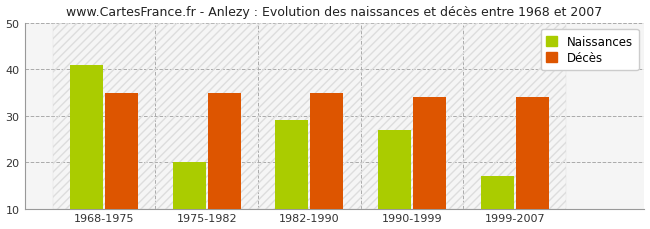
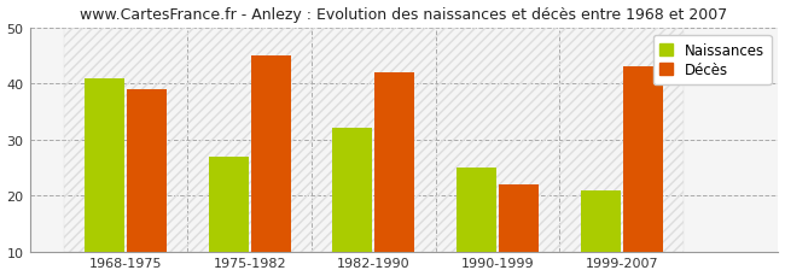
Décès/1968-1975: 35 -> 39
Naissances/1975-1982: 20 -> 27
Décès/1975-1982: 35 -> 45
Naissances/1982-1990: 29 -> 32
Décès/1982-1990: 35 -> 42
Naissances/1990-1999: 27 -> 25
Décès/1990-1999: 34 -> 22
Naissances/1999-2007: 17 -> 21
Décès/1999-2007: 34 -> 43
